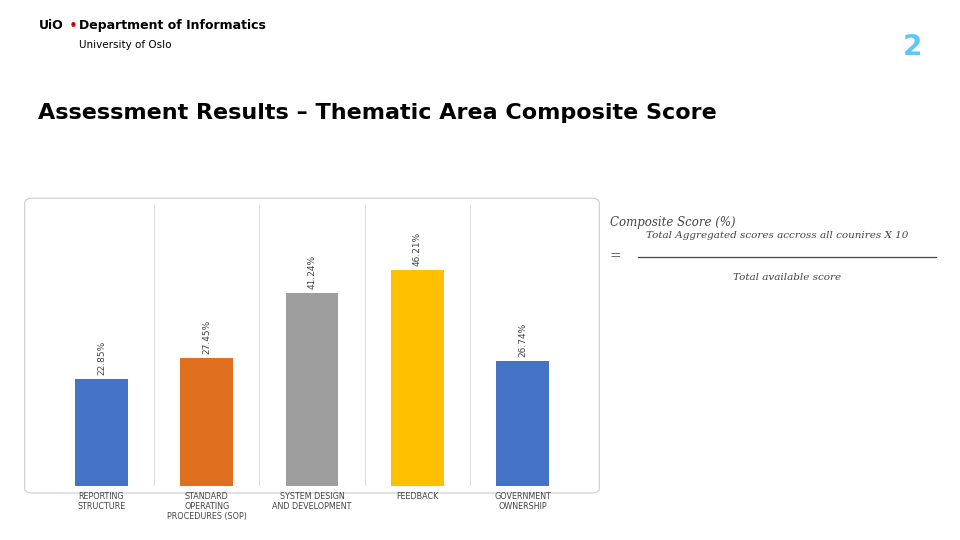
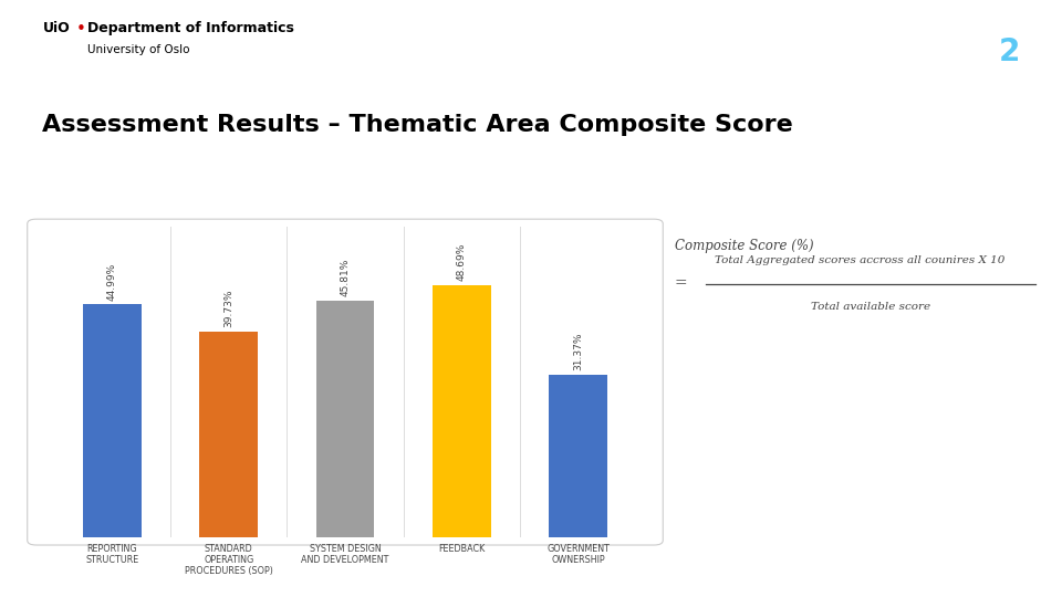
REPORTING STRUCTURE: 22.85% -> 44.99%
STANDARD OPERATING PROCEDURES (SOP): 27.45% -> 39.73%
SYSTEM DESIGN AND DEVELOPMENT: 41.24% -> 45.81%
FEEDBACK: 46.21% -> 48.69%
GOVERNMENT OWNERSHIP: 26.74% -> 31.37%
